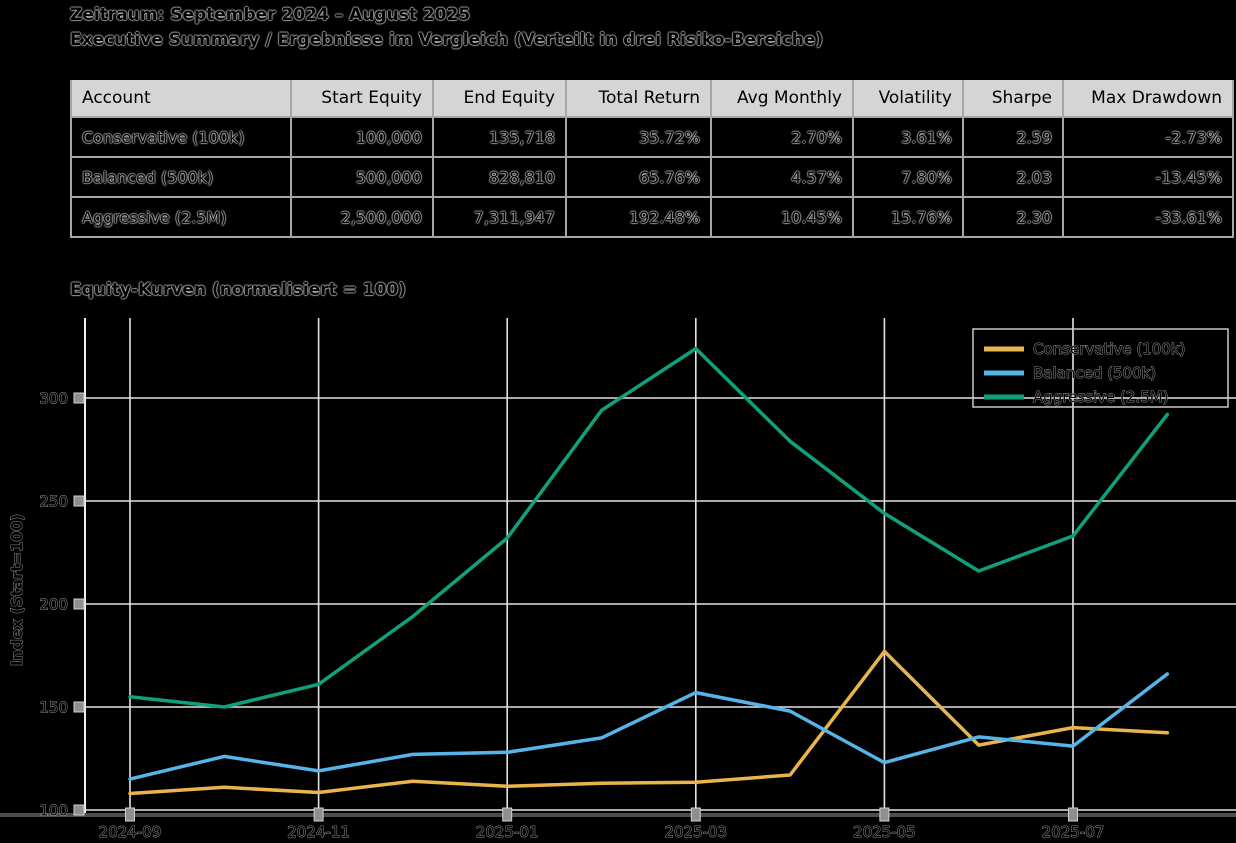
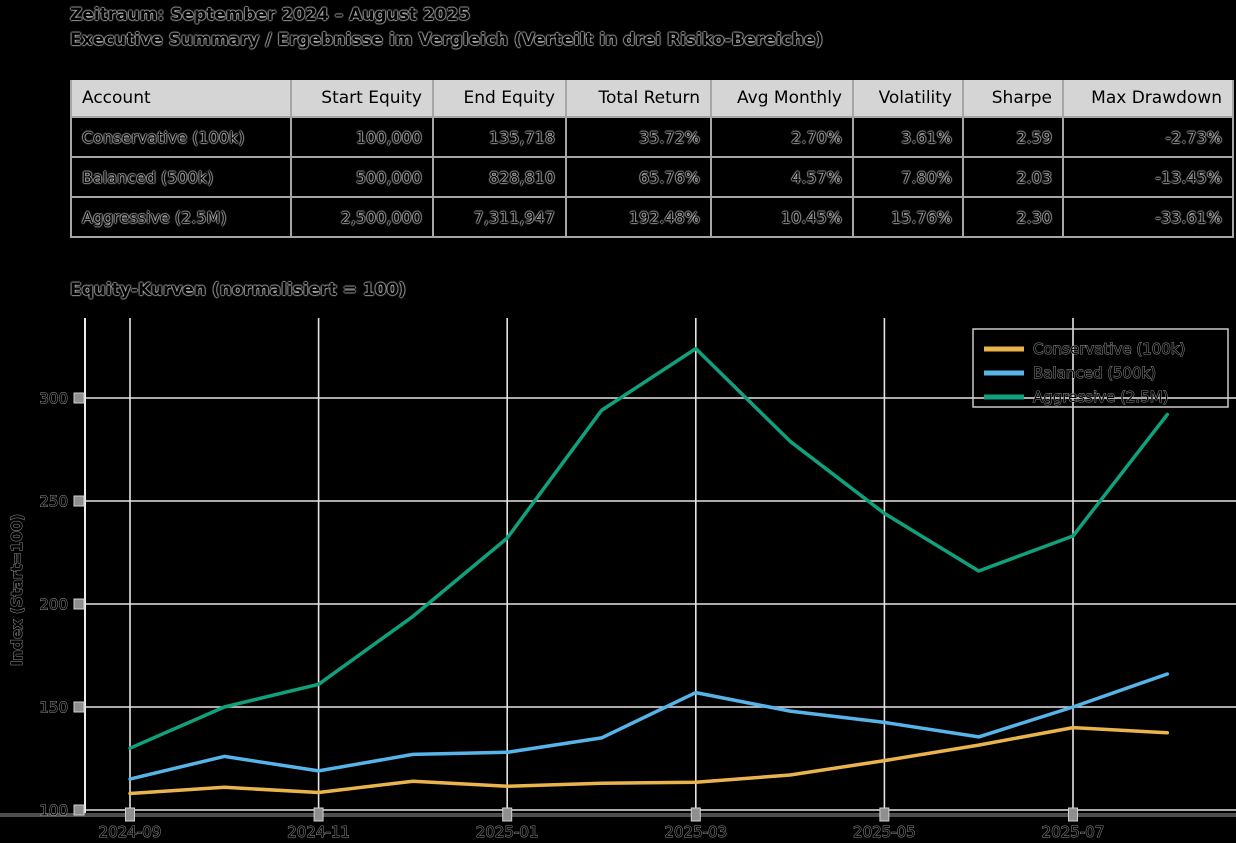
Aggressive (2.5M)/2024-09: 155 -> 130
Conservative (100k)/2025-05: 177 -> 124
Balanced (500k)/2025-05: 123 -> 142
Balanced (500k)/2025-07: 131 -> 150
